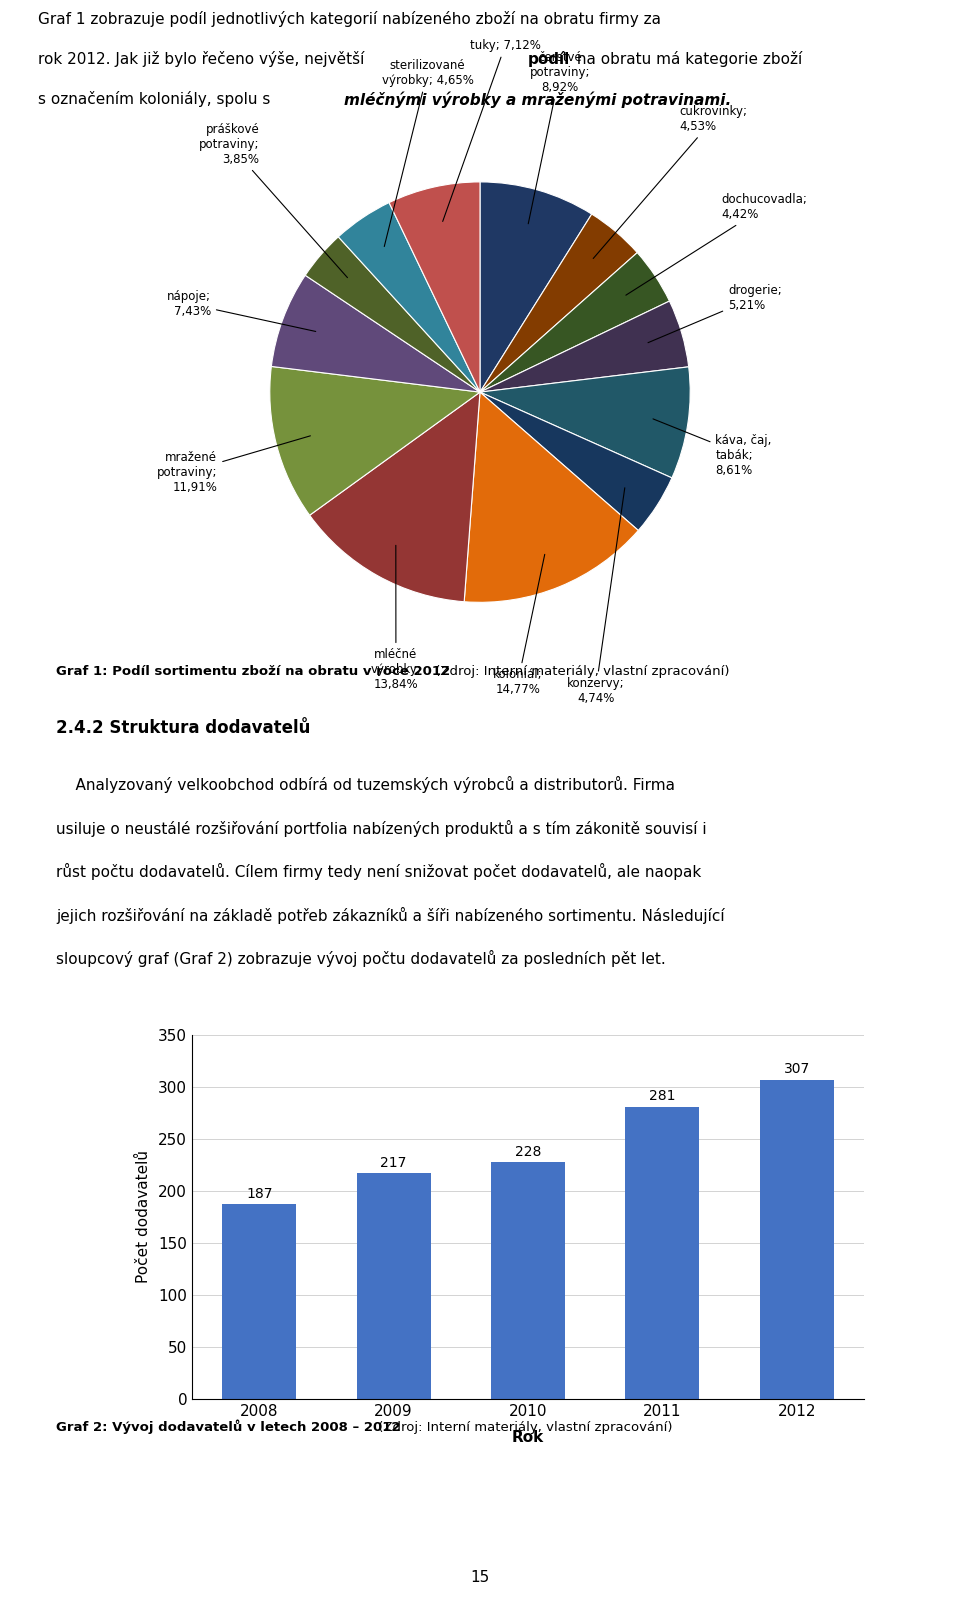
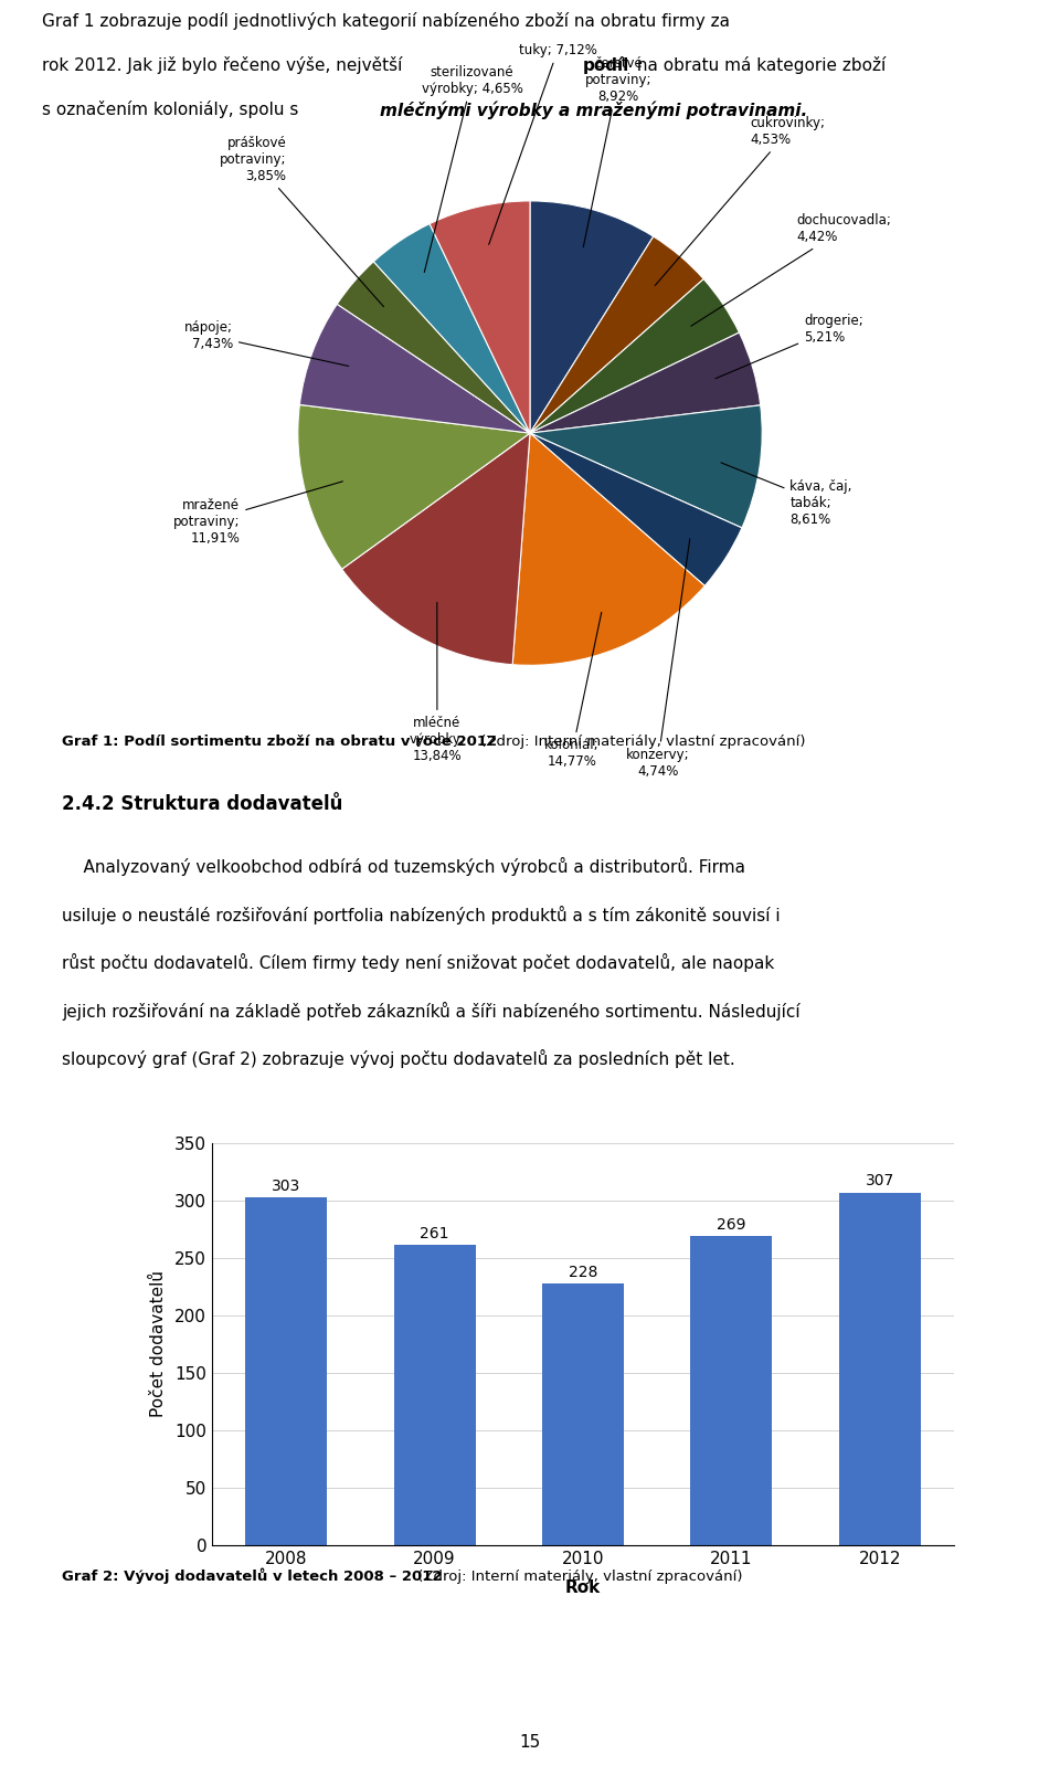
2008: 187 -> 303
2009: 217 -> 261
2011: 281 -> 269
